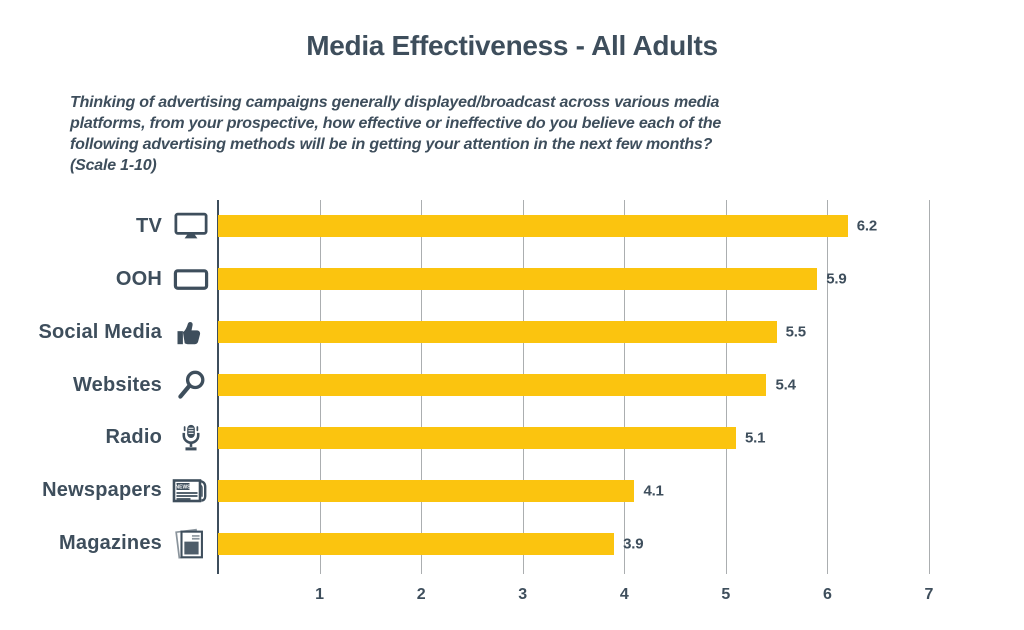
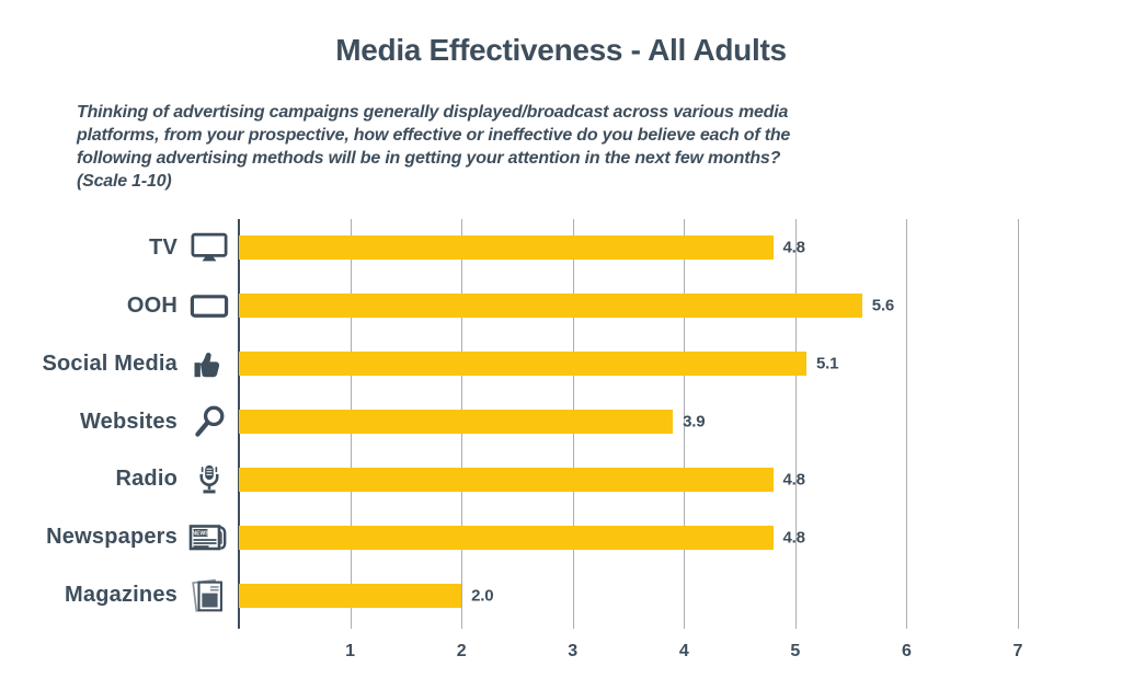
TV: 6.2 -> 4.8
OOH: 5.9 -> 5.6
Social Media: 5.5 -> 5.1
Websites: 5.4 -> 3.9
Radio: 5.1 -> 4.8
Newspapers: 4.1 -> 4.8
Magazines: 3.9 -> 2.0
